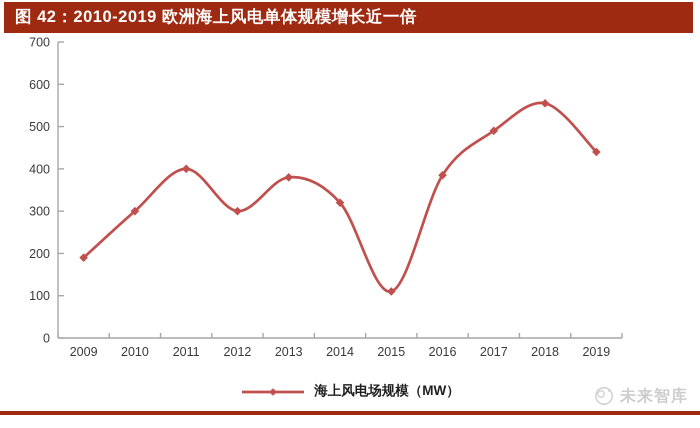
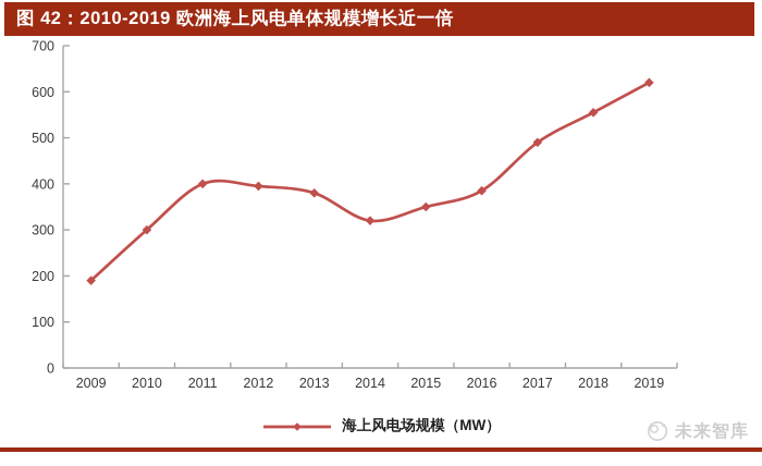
2012: 300 -> 400
2015: 110 -> 350
2019: 440 -> 620
